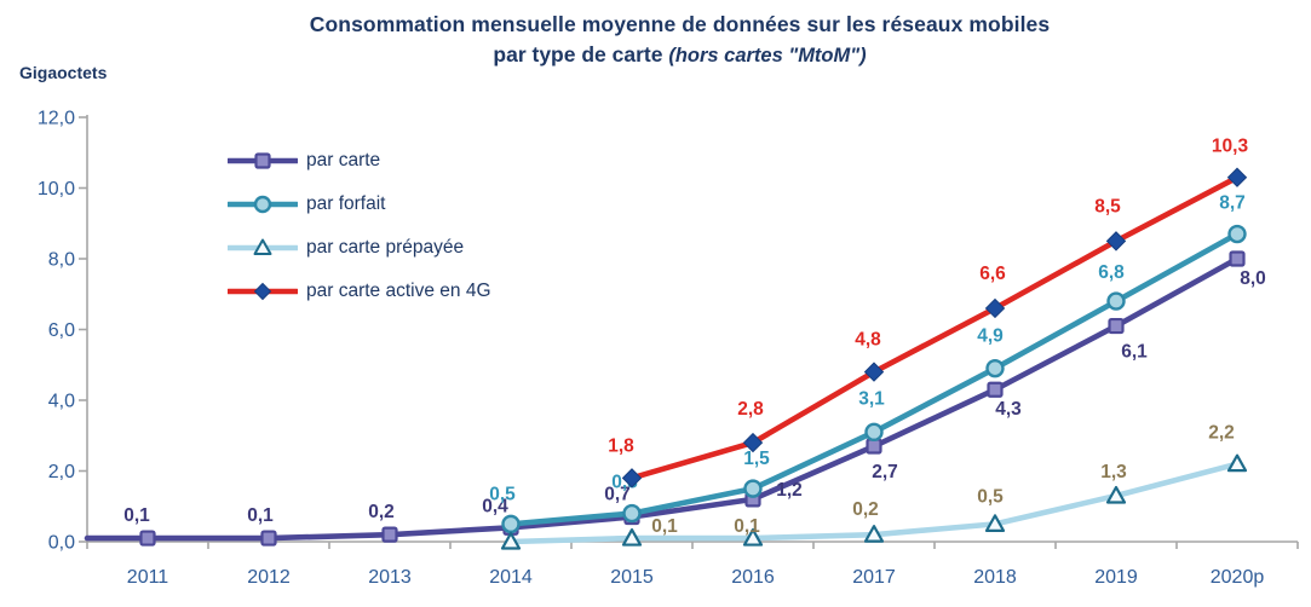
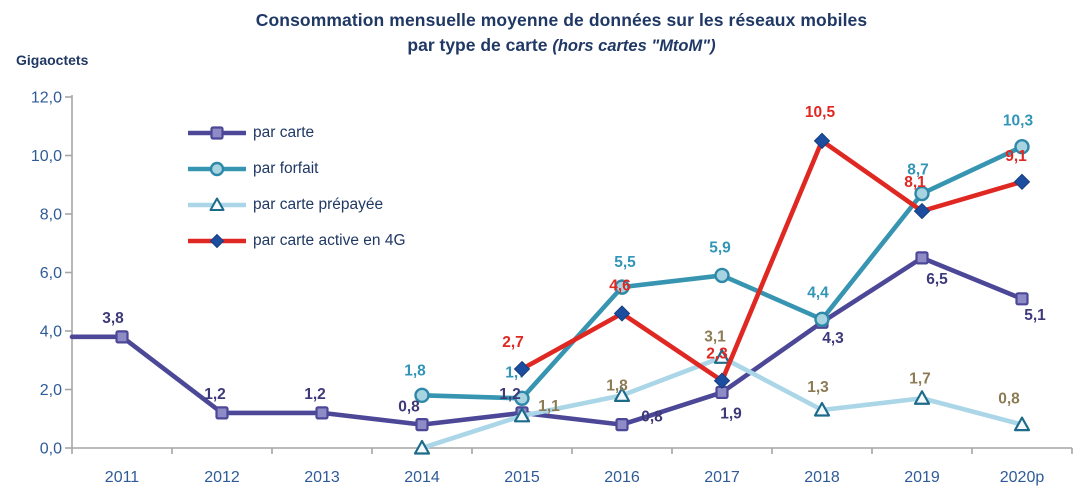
par carte/2011: 0,1 -> 3,8
par carte/2012: 0,1 -> 1,2
par carte/2013: 0,2 -> 1,2
par carte/2014: 0,4 -> 0,8
par forfait/2014: 0,5 -> 1,8
par carte/2015: 0,7 -> 1,2
par forfait/2015: 0,8 -> 1,7
par carte prépayée/2015: 0,1 -> 1,1
par carte active en 4G/2015: 1,8 -> 2,7
par carte/2016: 1,2 -> 0,8
par forfait/2016: 1,5 -> 5,5
par carte prépayée/2016: 0,1 -> 1,8
par carte active en 4G/2016: 2,8 -> 4,6
par carte/2017: 2,7 -> 1,9
par forfait/2017: 3,1 -> 5,9
par carte prépayée/2017: 0,2 -> 3,1
par carte active en 4G/2017: 4,8 -> 2,3
par forfait/2018: 4,9 -> 4,4
par carte prépayée/2018: 0,5 -> 1,3
par carte active en 4G/2018: 6,6 -> 10,5
par carte/2019: 6,1 -> 6,5
par forfait/2019: 6,8 -> 8,7
par carte prépayée/2019: 1,3 -> 1,7
par carte active en 4G/2019: 8,5 -> 8,1
par carte/2020p: 8,0 -> 5,1
par forfait/2020p: 8,7 -> 10,3
par carte prépayée/2020p: 2,2 -> 0,8
par carte active en 4G/2020p: 10,3 -> 9,1
